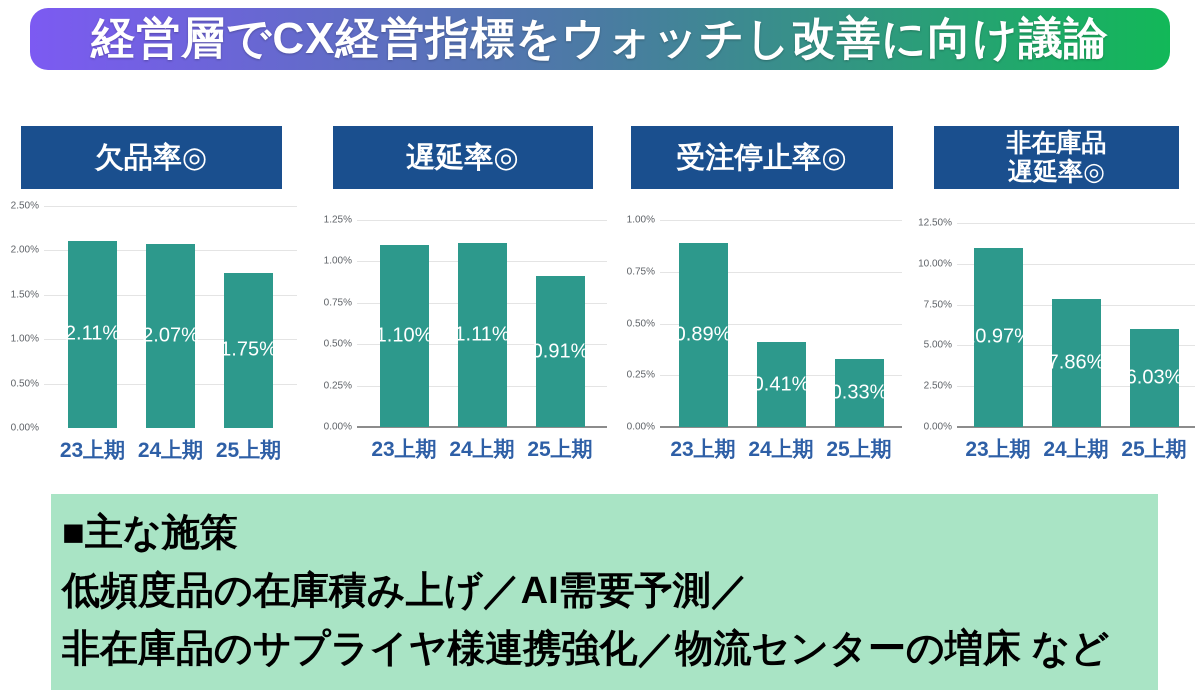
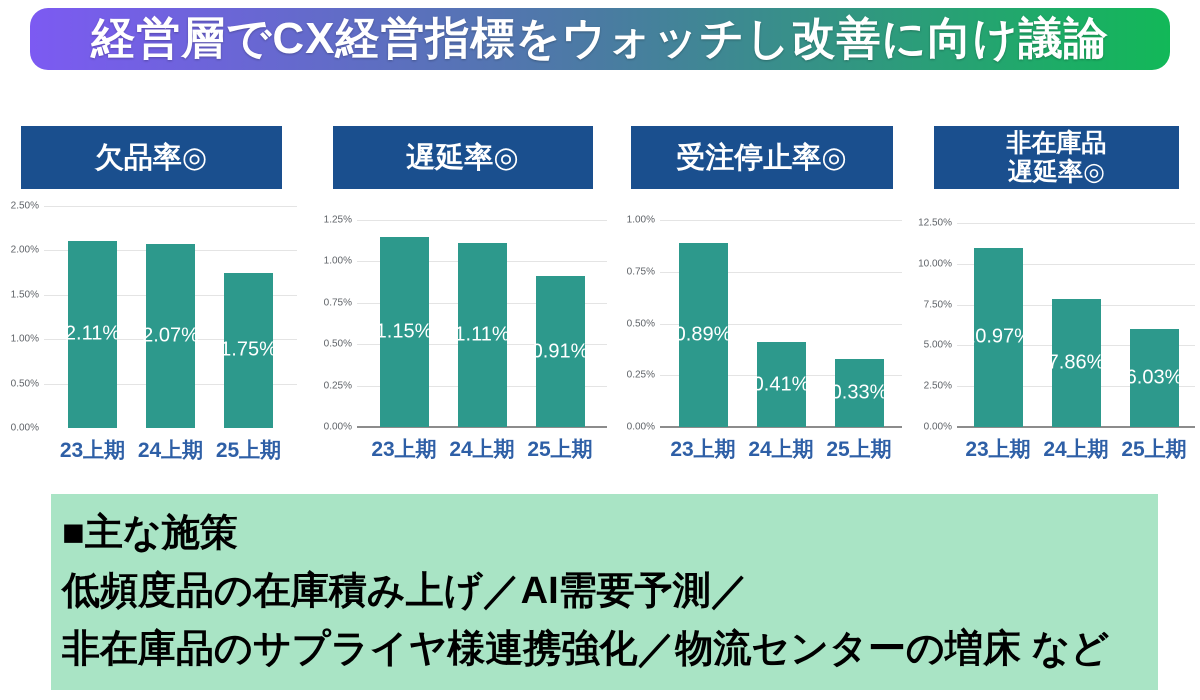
遅延率◎/23上期: 1.10% -> 1.15%
